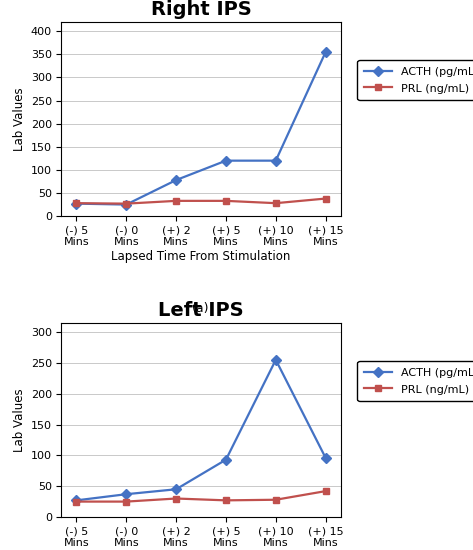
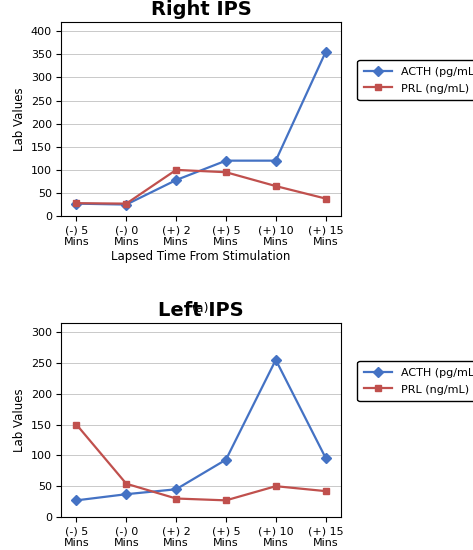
Right IPS/PRL (ng/mL)/(+) 2 Mins: 33 -> 100
Right IPS/PRL (ng/mL)/(+) 5 Mins: 33 -> 95
Right IPS/PRL (ng/mL)/(+) 10 Mins: 28 -> 65
Left IPS/PRL (ng/mL)/(-) 5 Mins: 25 -> 150
Left IPS/PRL (ng/mL)/(-) 0 Mins: 25 -> 54
Left IPS/PRL (ng/mL)/(+) 10 Mins: 28 -> 50
